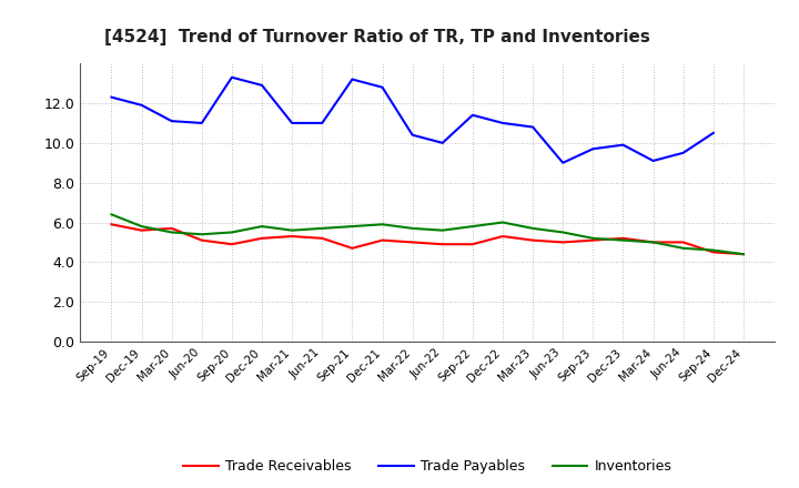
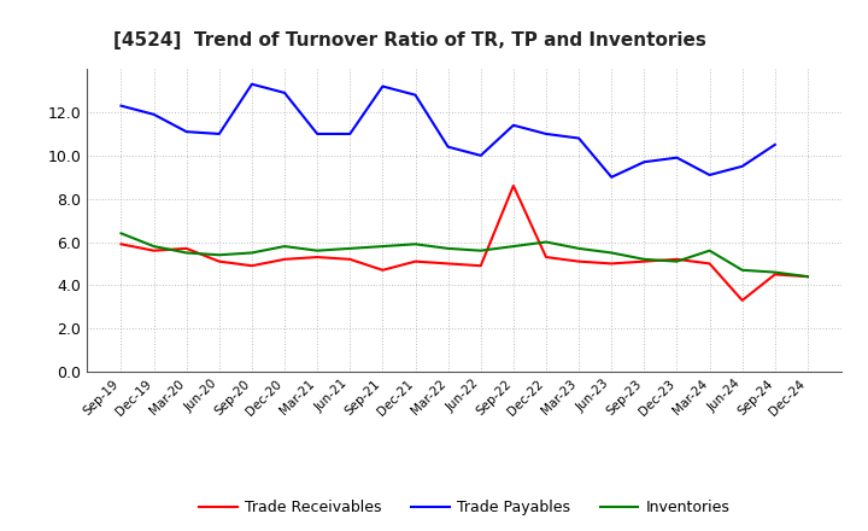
Trade Receivables/Sep-22: 4.9 -> 8.6
Inventories/Mar-24: 5.0 -> 5.6
Trade Receivables/Jun-24: 5.0 -> 3.3
